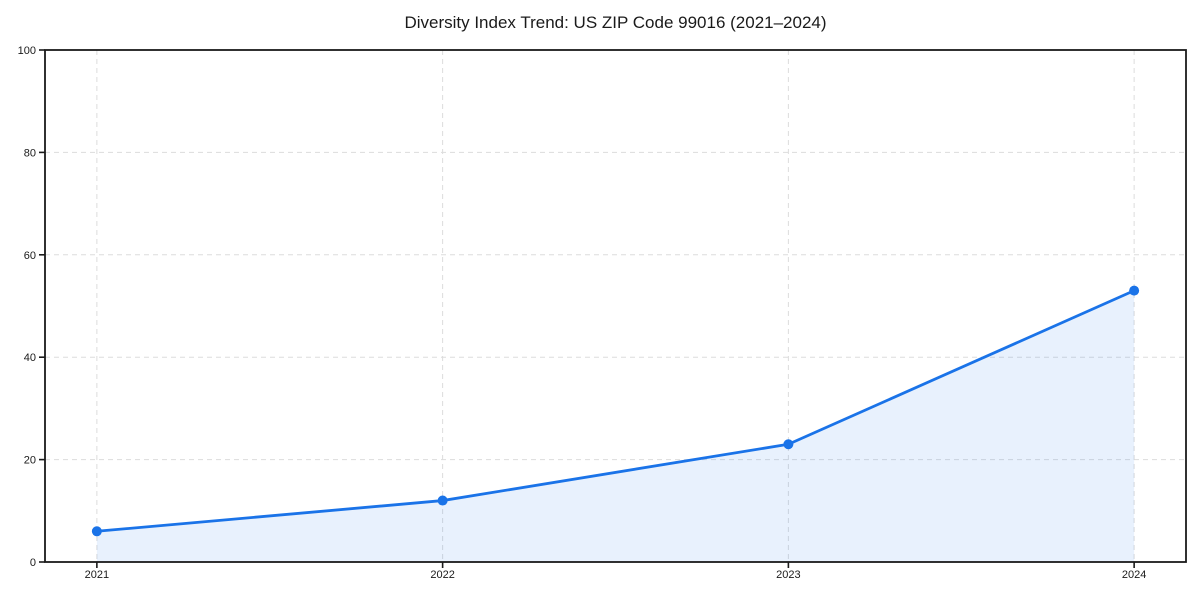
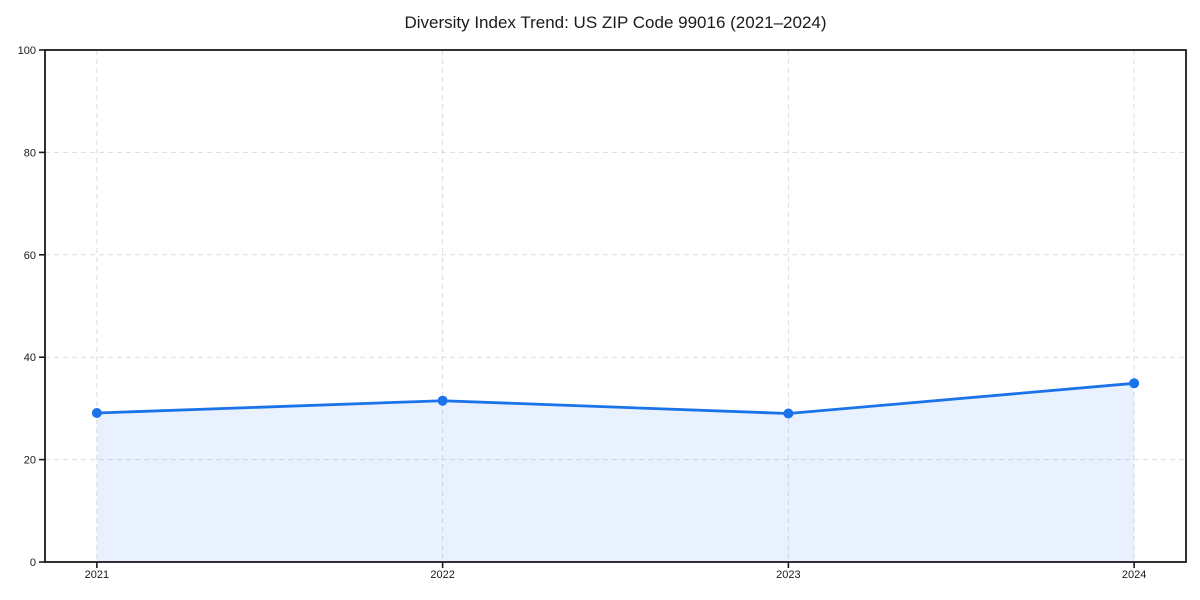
2021: 6 -> 29
2022: 12 -> 32
2023: 23 -> 29
2024: 53 -> 35
